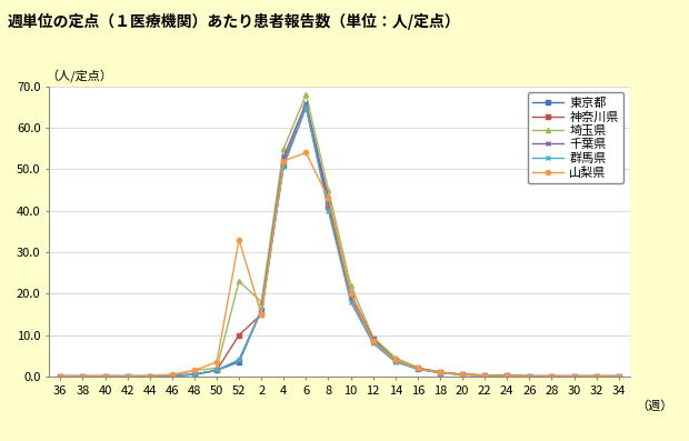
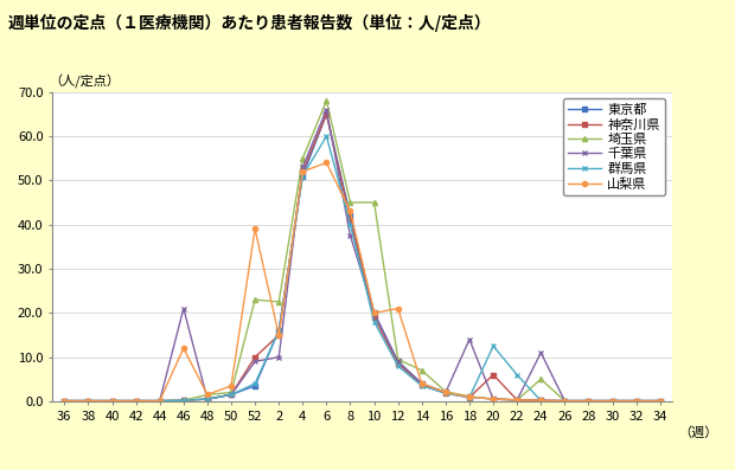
千葉県/46: 0.2 -> 21.0
山梨県/46: 0.5 -> 12.0
千葉県/52: 4.0 -> 9.0
山梨県/52: 33.0 -> 39.0
埼玉県/2: 18.0 -> 22.5
千葉県/2: 16.0 -> 10.0
群馬県/6: 65.0 -> 60.0
千葉県/8: 43.0 -> 37.5
埼玉県/10: 22.0 -> 45.0
山梨県/12: 8.5 -> 21.0
埼玉県/14: 4.5 -> 7.0
千葉県/18: 1.0 -> 14.0
神奈川県/20: 0.5 -> 6.0
群馬県/20: 0.4 -> 12.5
群馬県/22: 0.2 -> 6.0
埼玉県/24: 0.2 -> 5.0
千葉県/24: 0.2 -> 11.0
